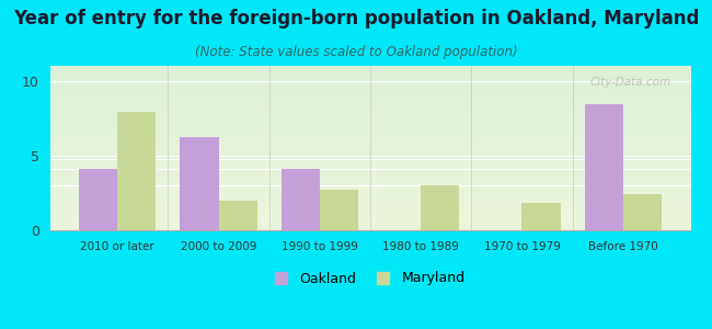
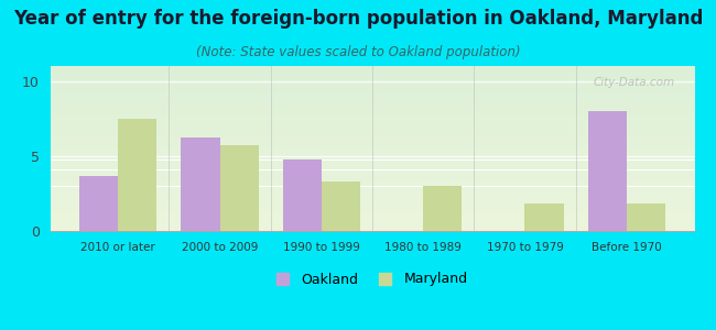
Oakland/2010 or later: 4.1 -> 3.7
Maryland/2010 or later: 7.9 -> 7.5
Maryland/2000 to 2009: 2.0 -> 5.7
Oakland/1990 to 1999: 4.1 -> 4.8
Maryland/1990 to 1999: 2.7 -> 3.3
Oakland/Before 1970: 8.4 -> 8.0
Maryland/Before 1970: 2.4 -> 1.8
